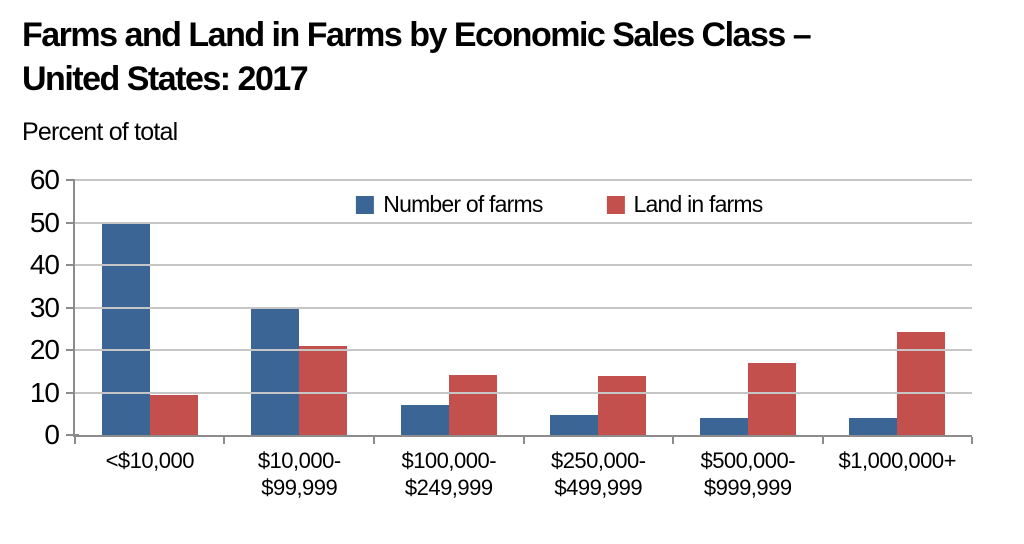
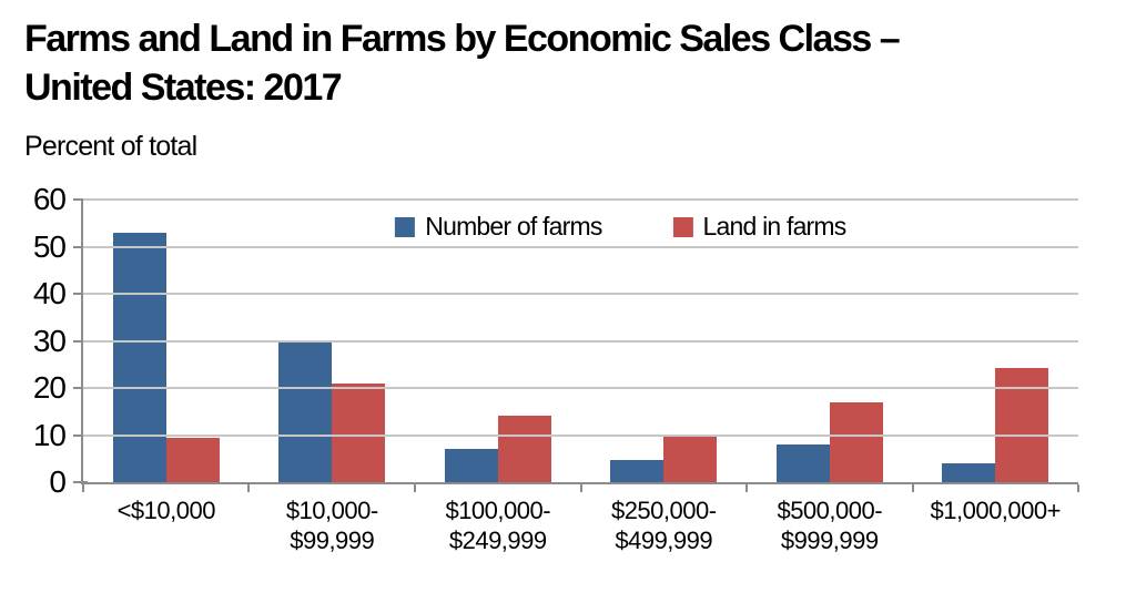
Number of farms/<$10,000: 50 -> 53
Land in farms/$250,000- $499,999: 14 -> 10
Number of farms/$500,000- $999,999: 4 -> 8
